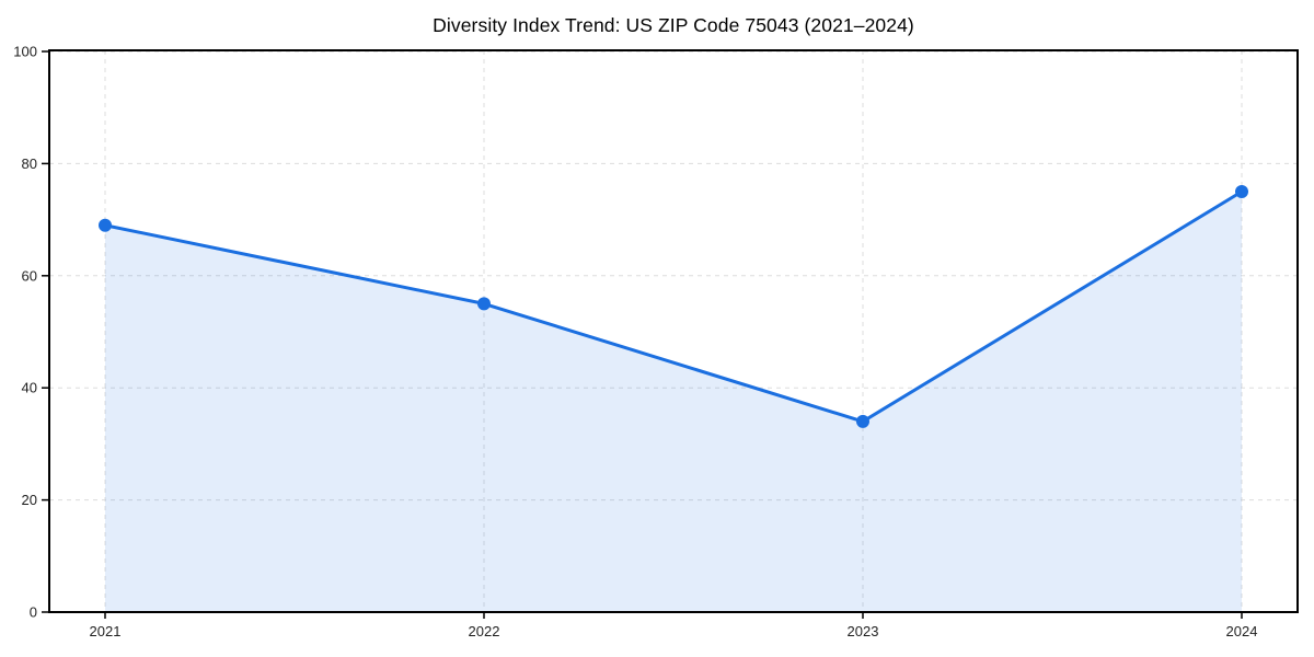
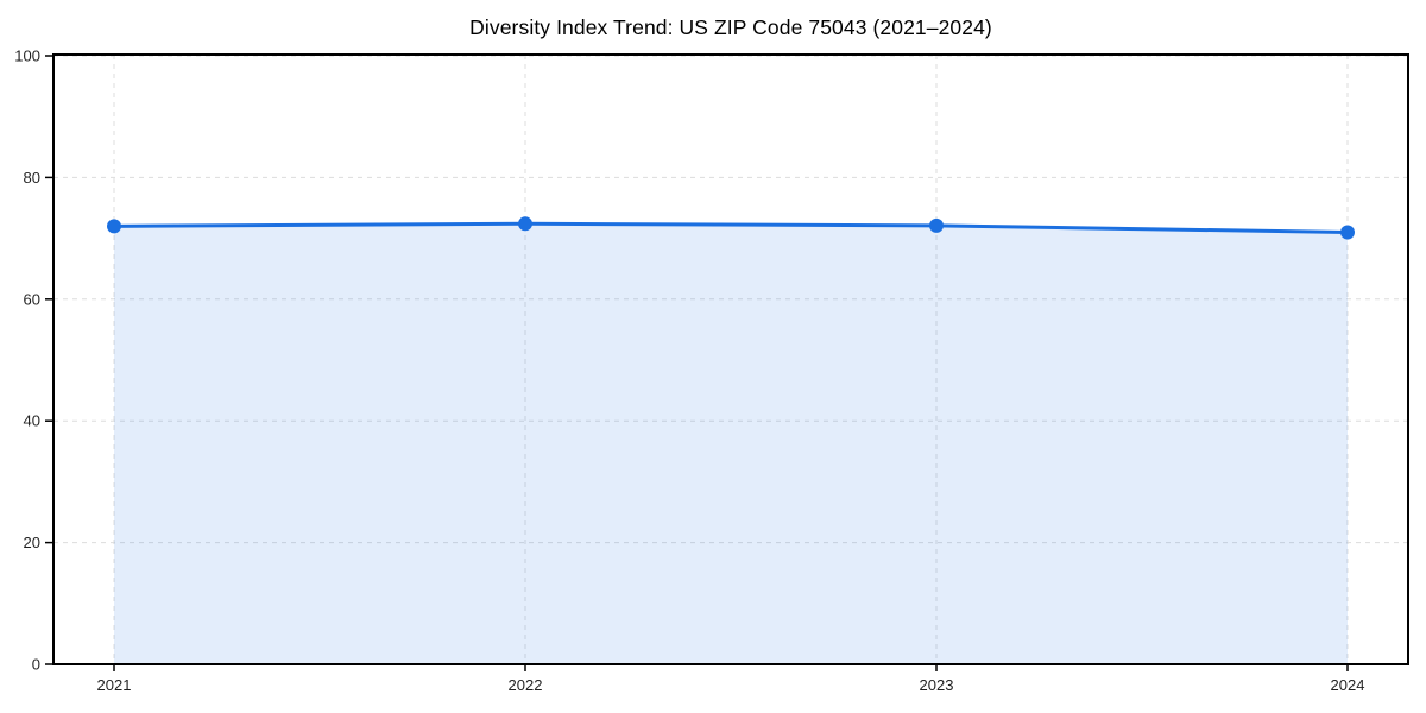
2021: 69 -> 72
2022: 55 -> 72
2023: 34 -> 72
2024: 75 -> 71
